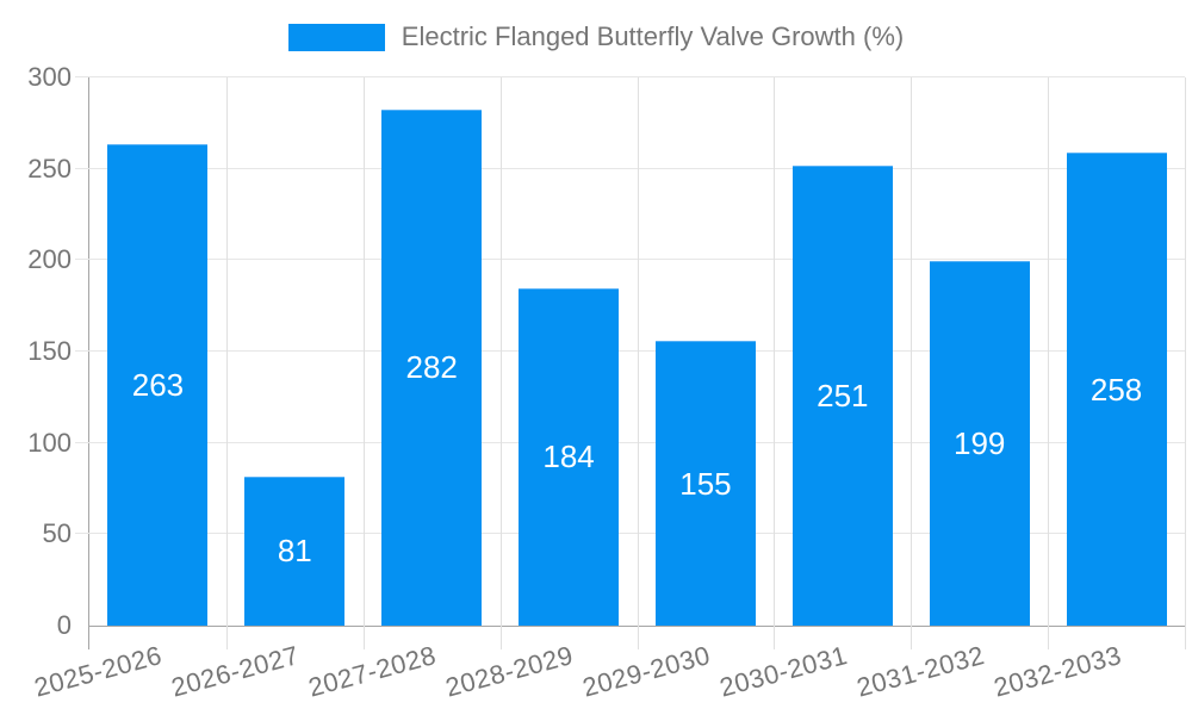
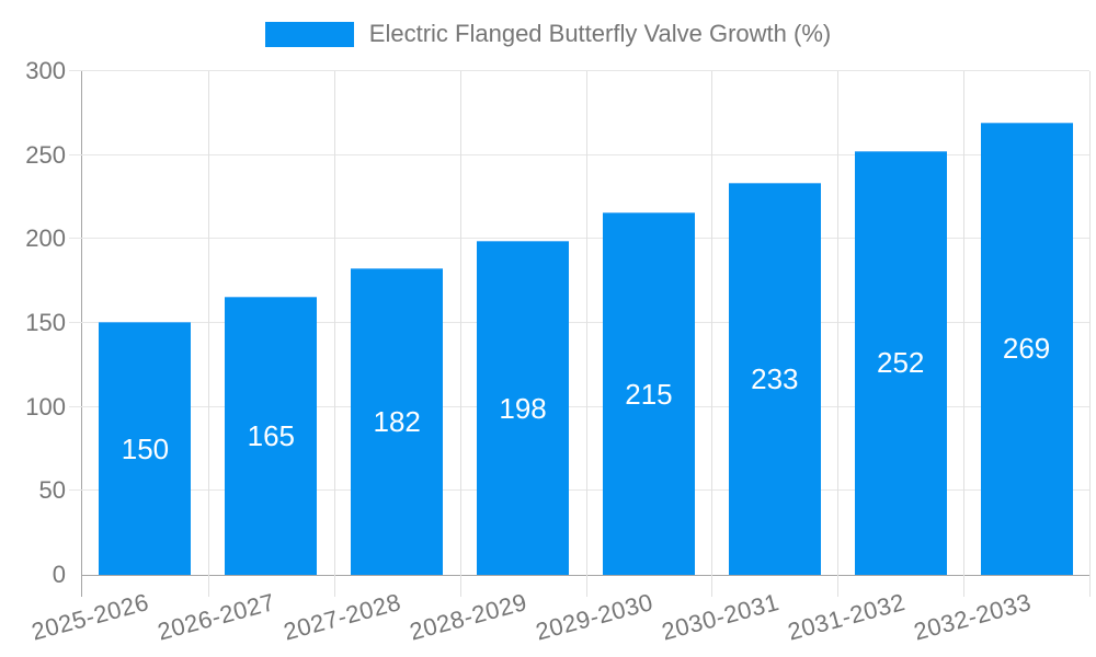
2025-2026: 263 -> 150
2026-2027: 81 -> 165
2027-2028: 282 -> 182
2028-2029: 184 -> 198
2029-2030: 155 -> 215
2030-2031: 251 -> 233
2031-2032: 199 -> 252
2032-2033: 258 -> 269
